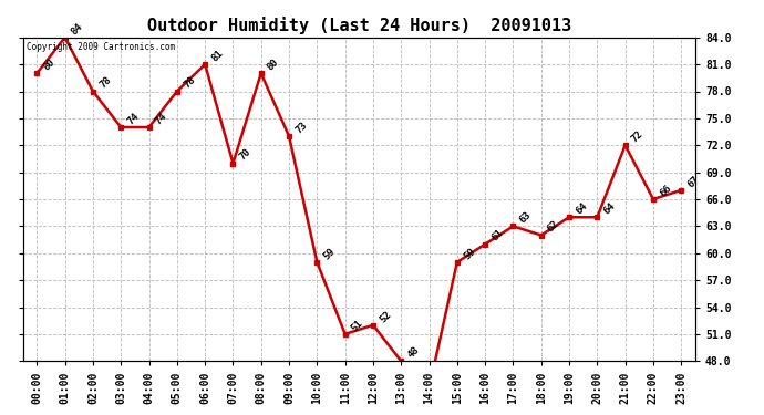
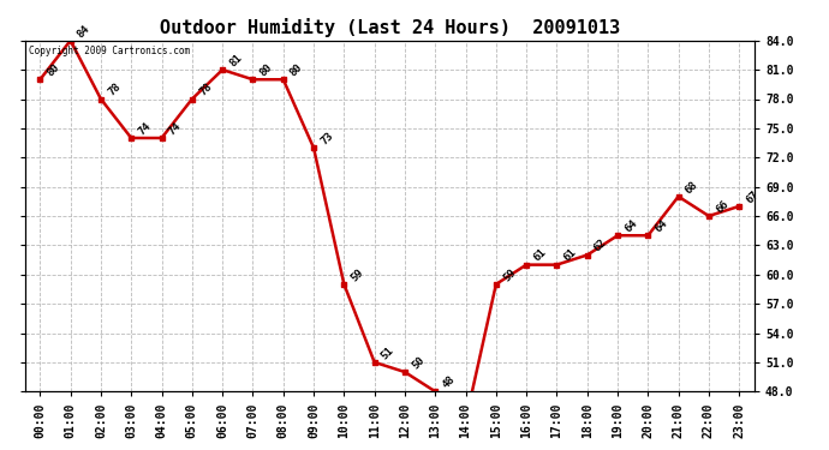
07:00: 70 -> 80
12:00: 52 -> 50
17:00: 63 -> 61
21:00: 72 -> 68
